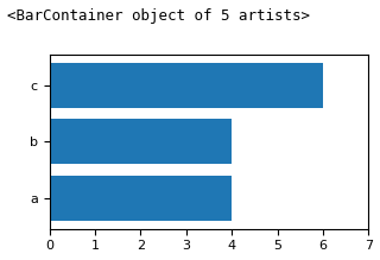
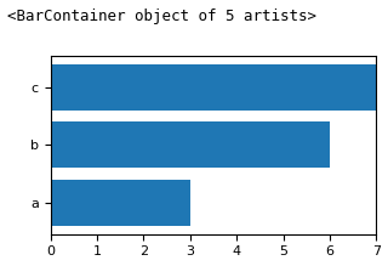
c: 6 -> 7
b: 4 -> 6
a: 4 -> 3
